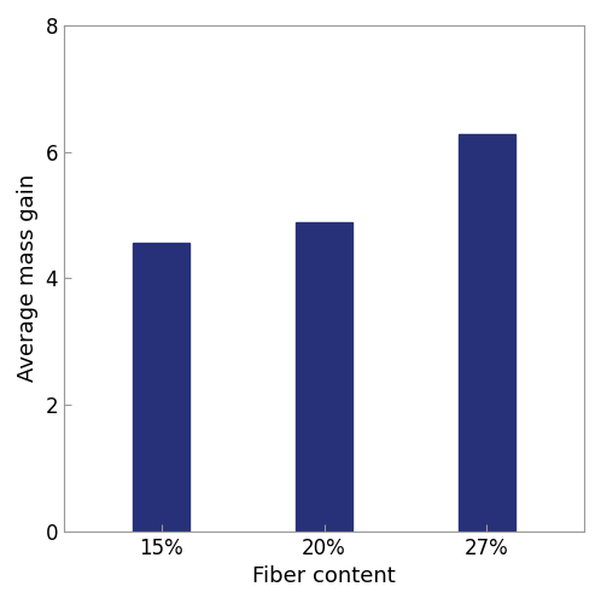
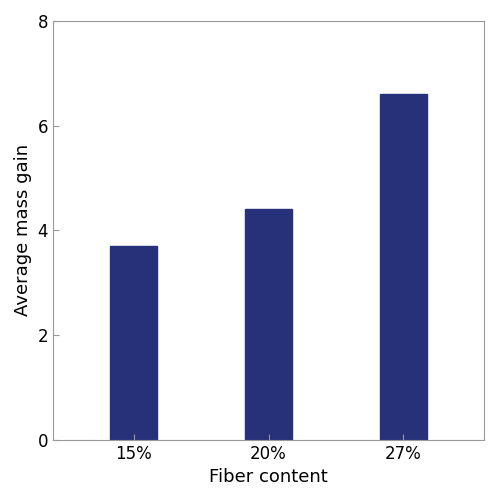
15%: 4.55 -> 3.70
20%: 4.88 -> 4.40
27%: 6.27 -> 6.60
